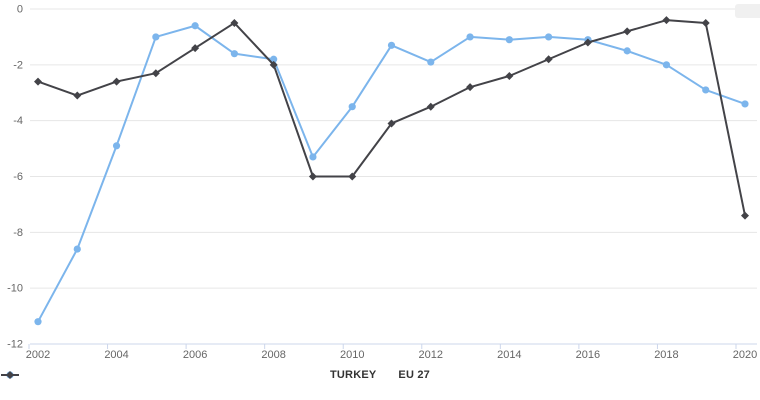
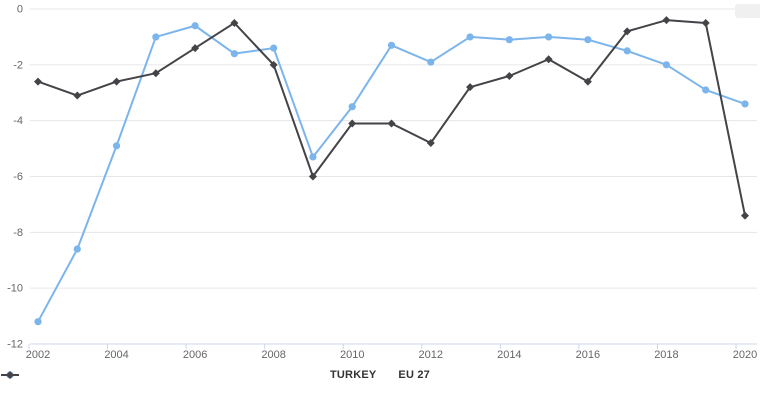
TURKEY/2008: -1.8 -> -1.4
EU 27/2010: -6.0 -> -4.1
EU 27/2012: -3.5 -> -4.8
EU 27/2016: -1.2 -> -2.6
